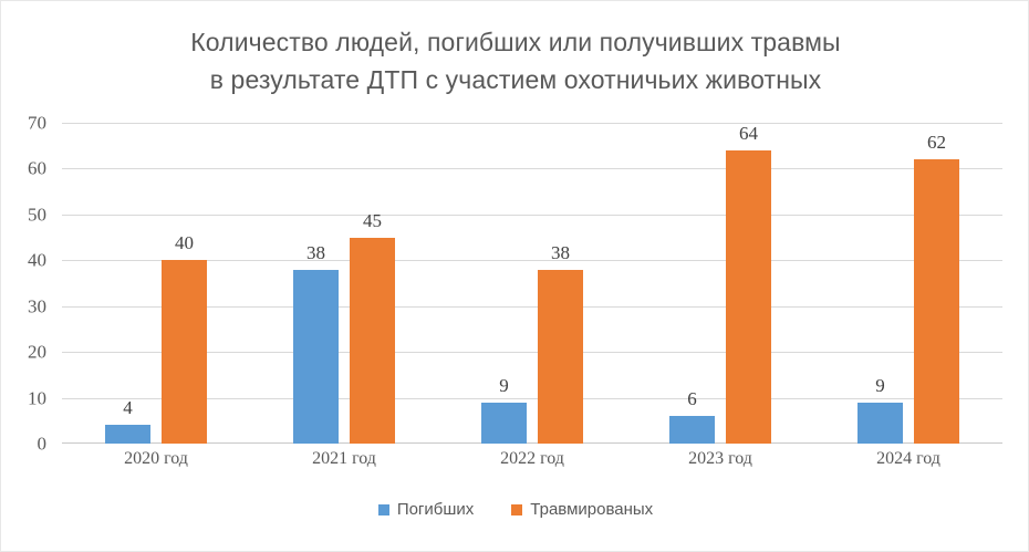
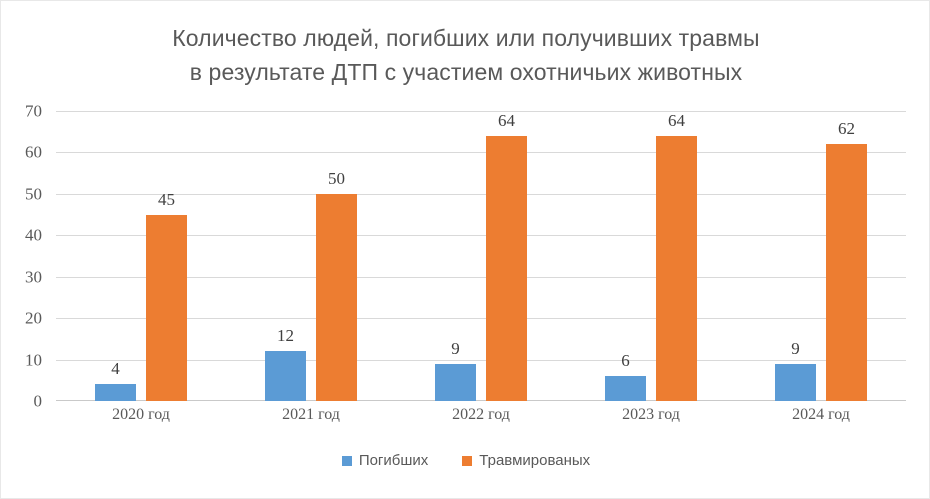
Травмированых/2020 год: 40 -> 45
Погибших/2021 год: 38 -> 12
Травмированых/2021 год: 45 -> 50
Травмированых/2022 год: 38 -> 64
